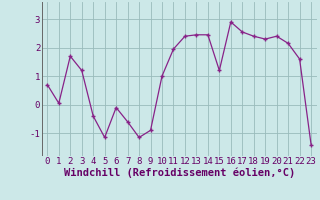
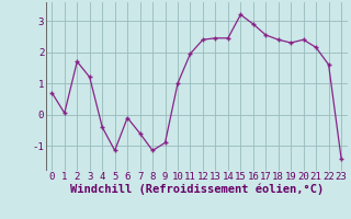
15: 1.20 -> 3.20
